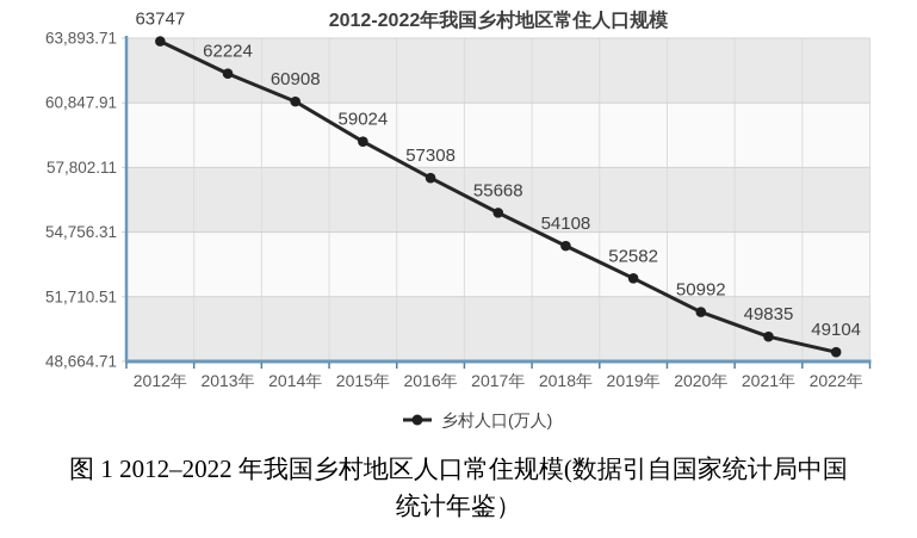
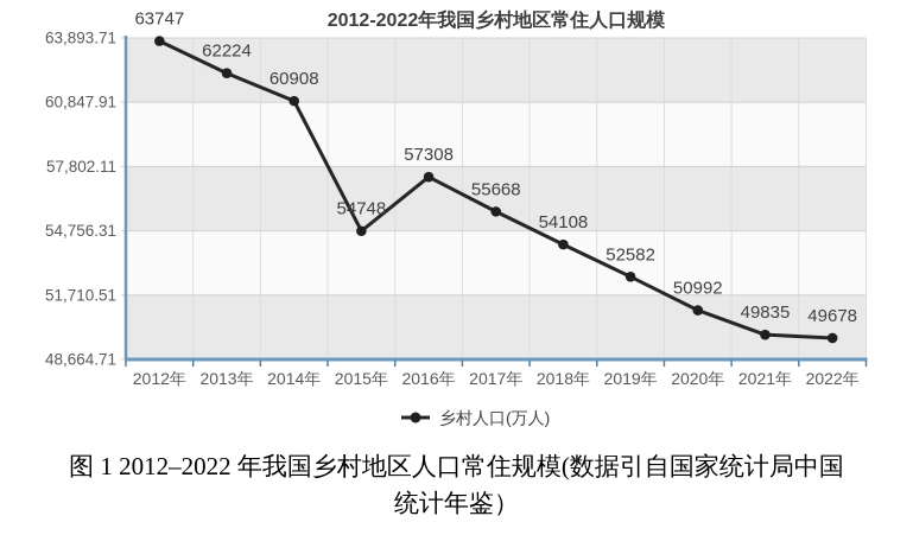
2015年: 59024 -> 54748
2022年: 49104 -> 49678
